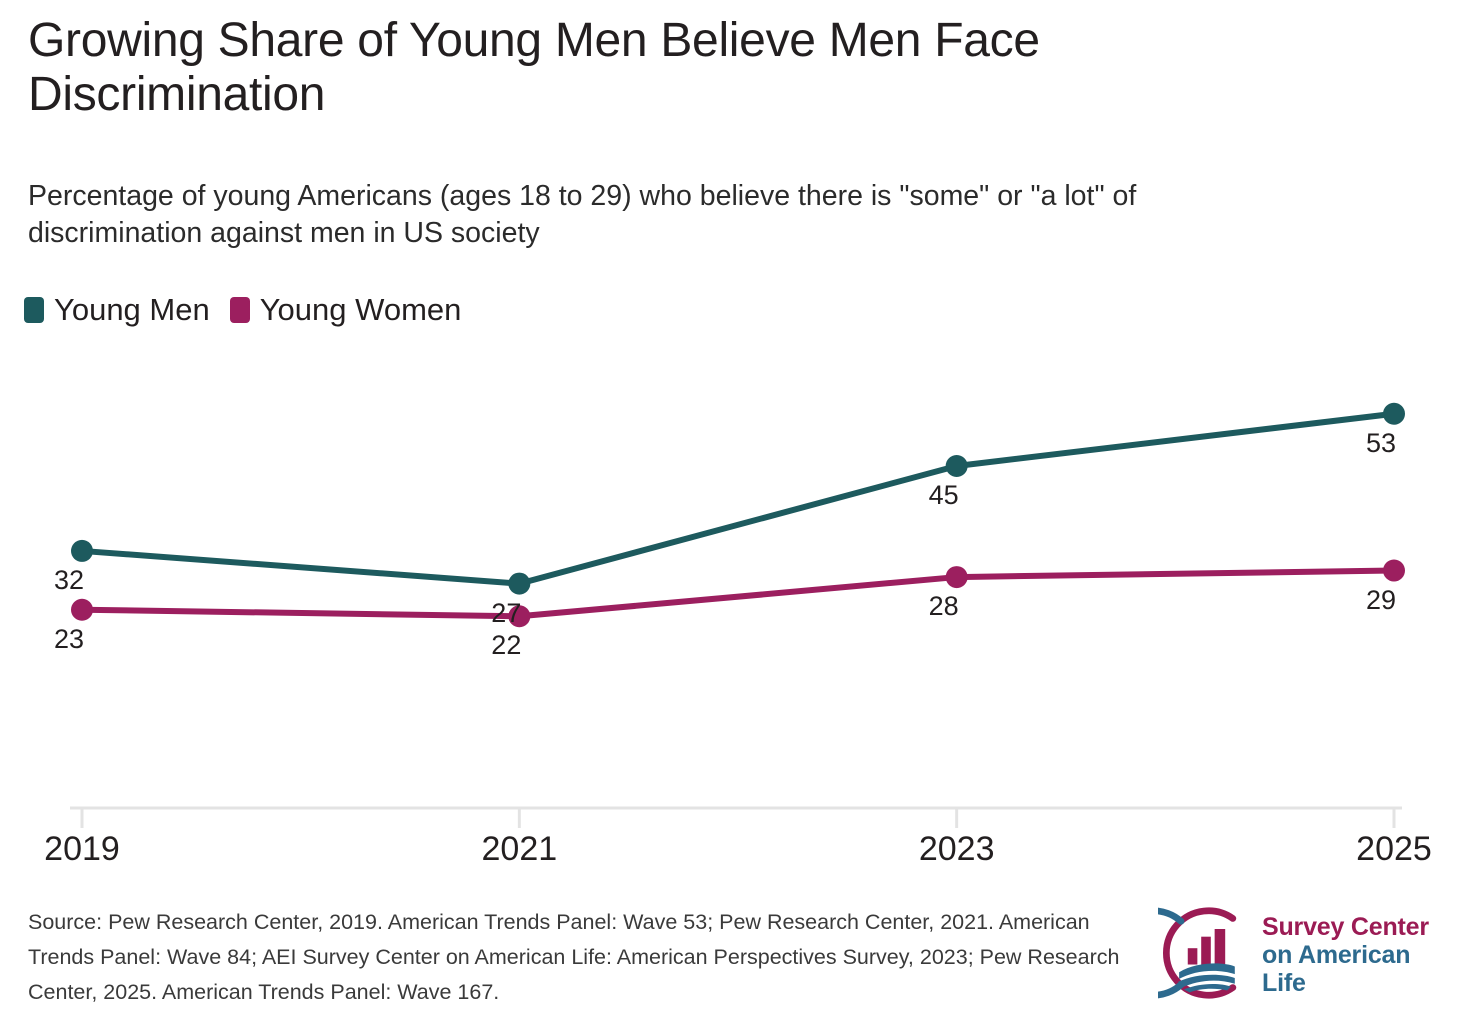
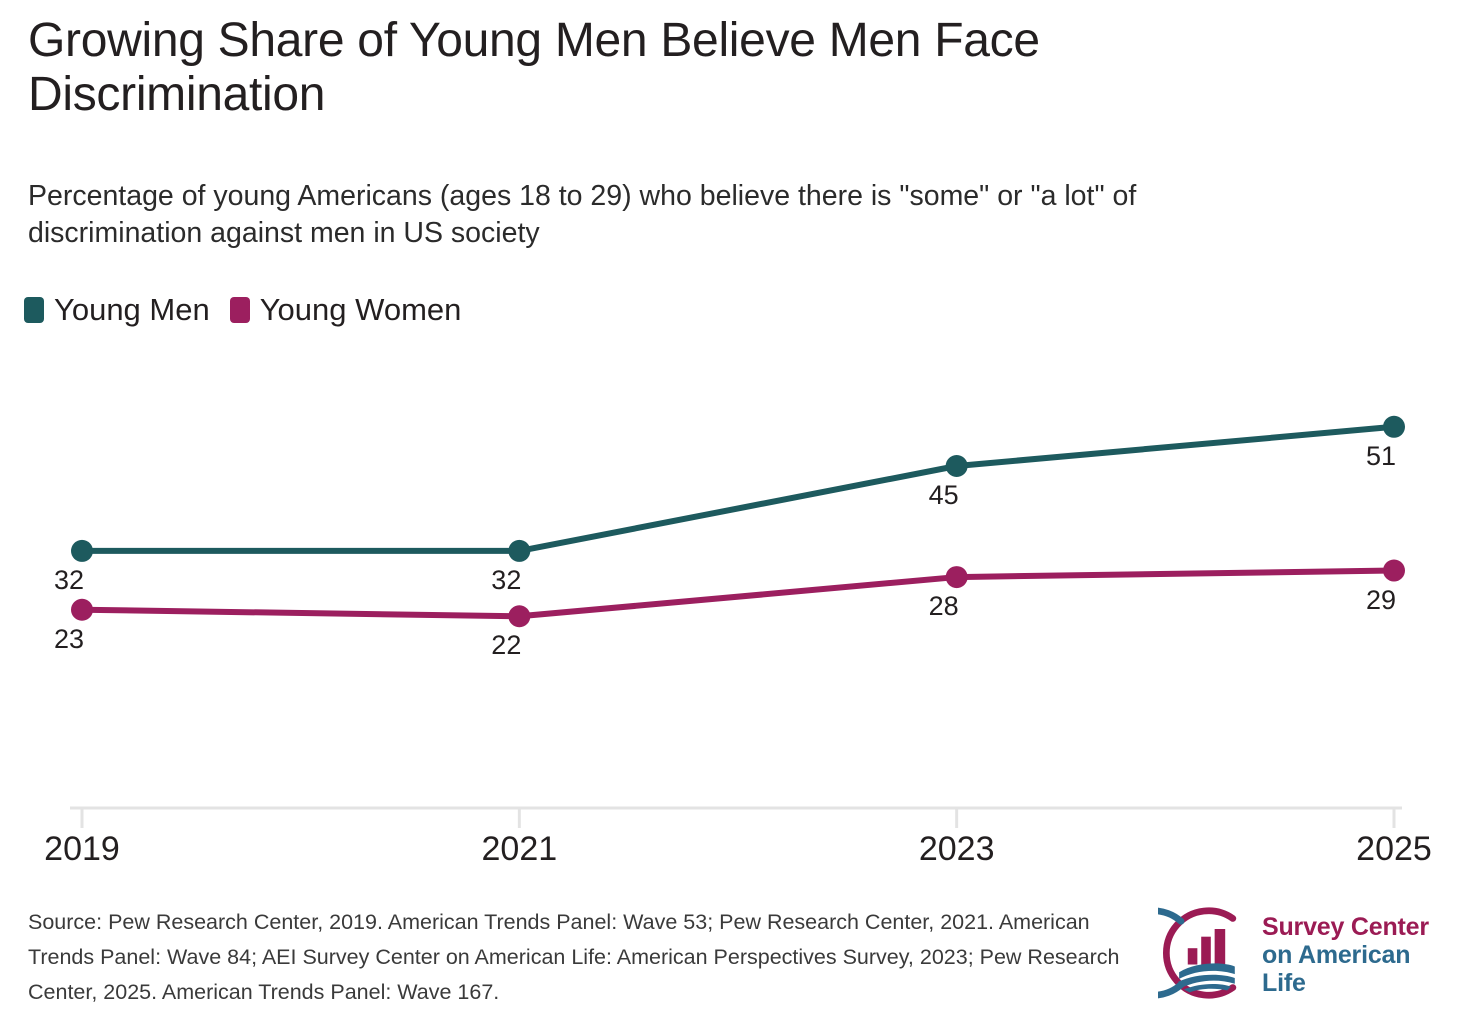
Young Men/2021: 27 -> 32
Young Men/2025: 53 -> 51
